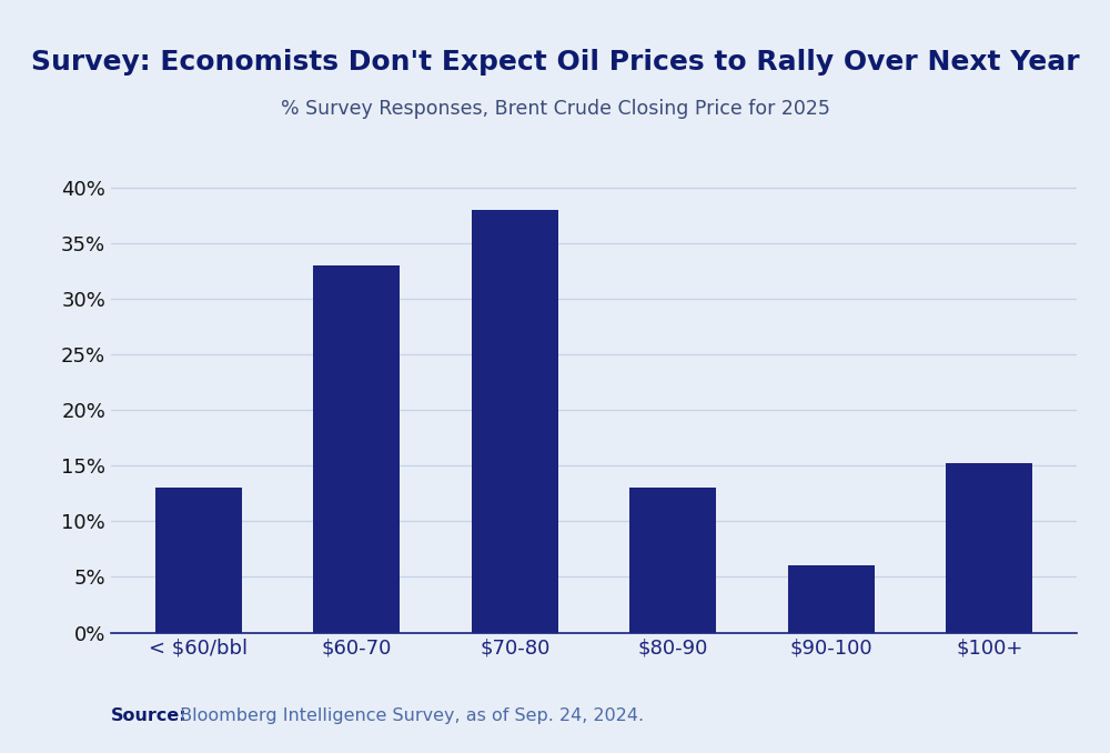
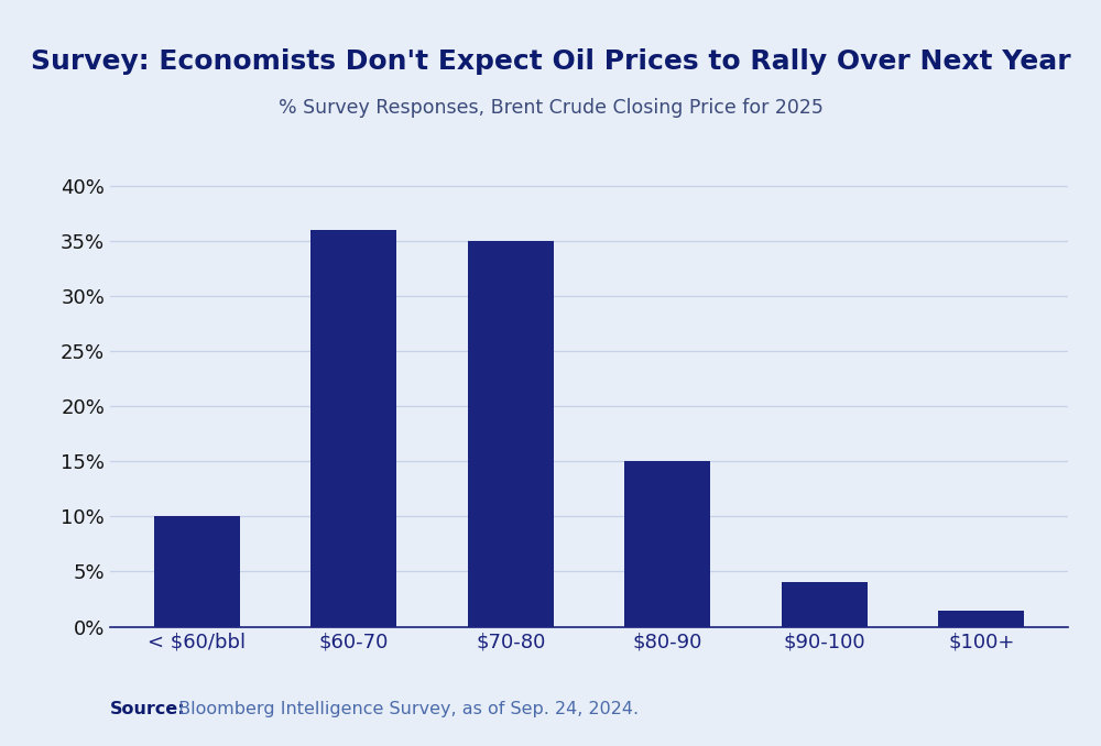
< $60/bbl: 13.0% -> 10.0%
$60-70: 33.0% -> 36.0%
$70-80: 38.0% -> 35.0%
$80-90: 13.0% -> 15.0%
$90-100: 6.0% -> 4.0%
$100+: 15.2% -> 1.5%
